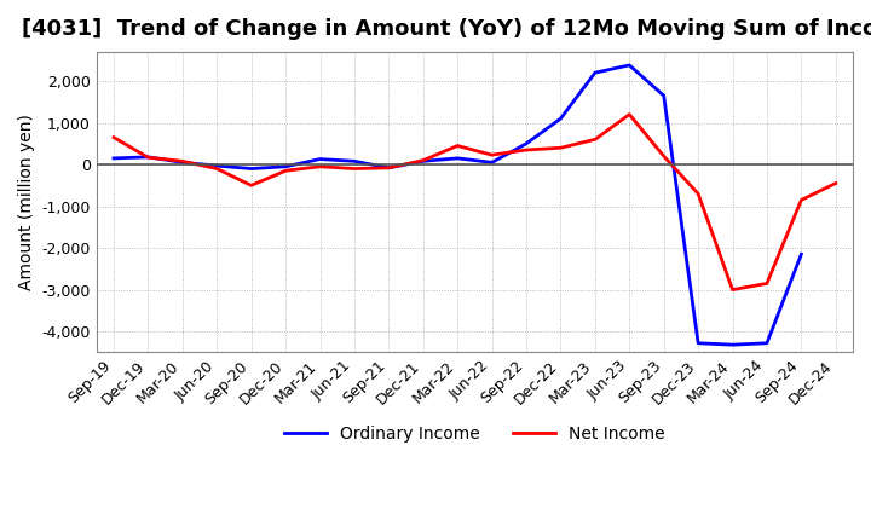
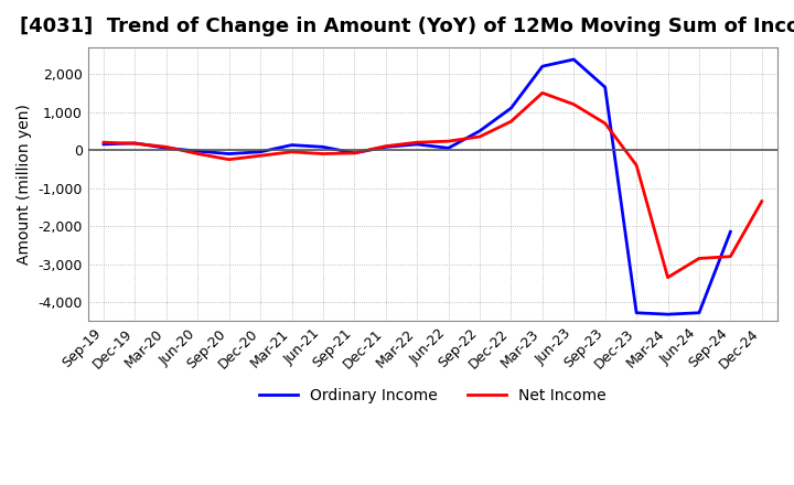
Net Income/Sep-19: 650 -> 200
Net Income/Sep-20: -500 -> -250
Net Income/Mar-22: 450 -> 200
Net Income/Dec-22: 400 -> 750
Net Income/Mar-23: 600 -> 1,500
Net Income/Sep-23: 200 -> 700
Net Income/Dec-23: -700 -> -400
Net Income/Mar-24: -3,000 -> -3,350
Net Income/Sep-24: -850 -> -2,800
Net Income/Dec-24: -450 -> -1,350
